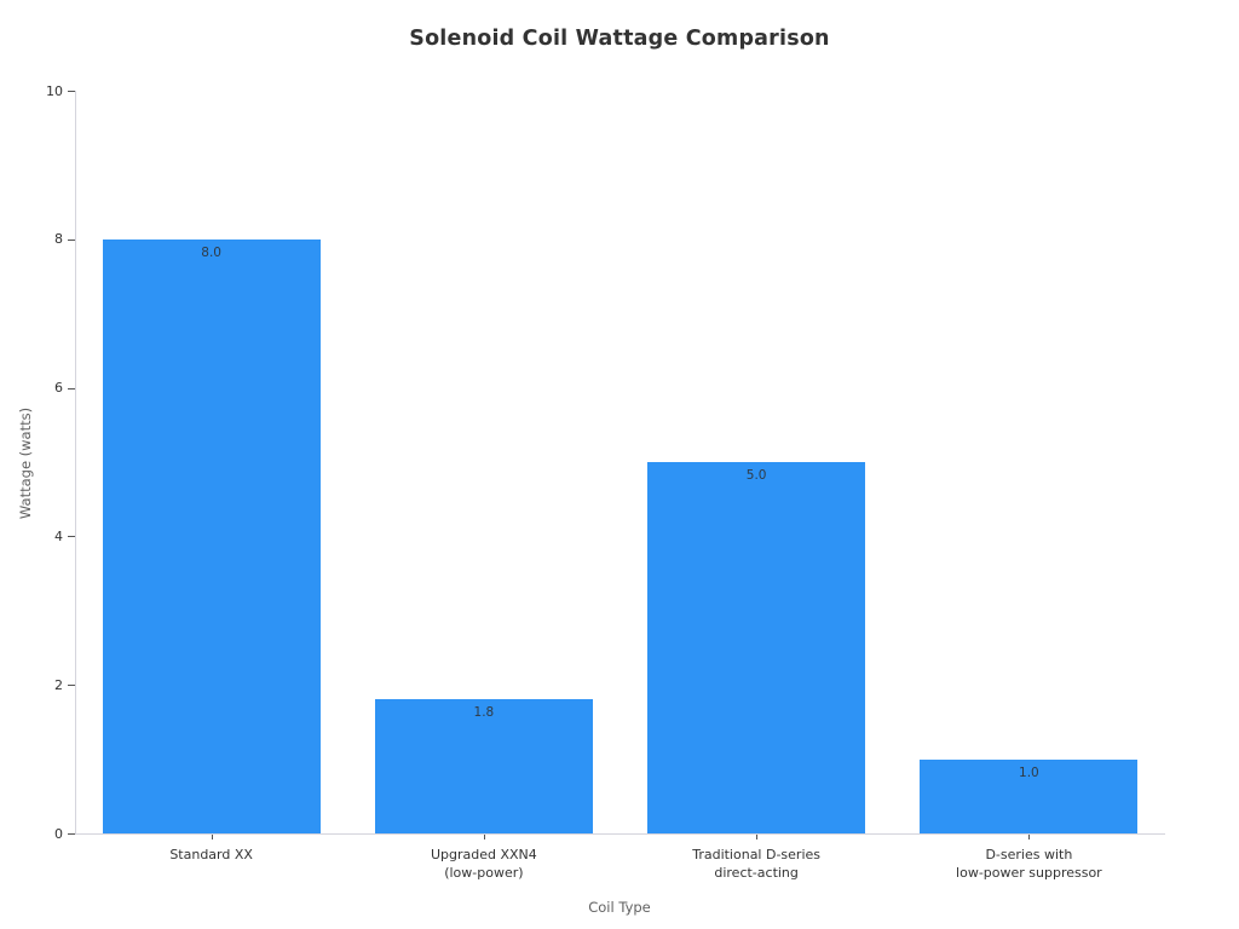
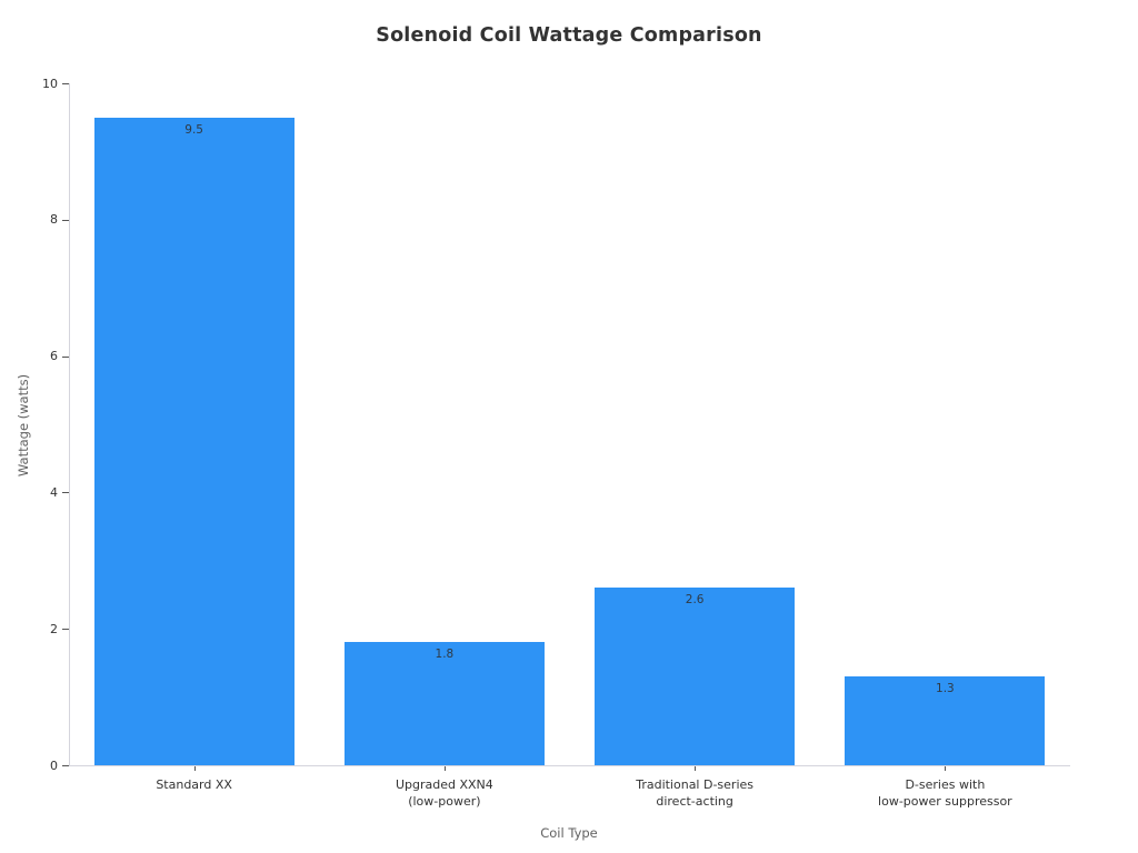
Standard XX: 8.0 -> 9.5
Traditional D-series direct-acting: 5.0 -> 2.6
D-series with low-power suppressor: 1.0 -> 1.3
